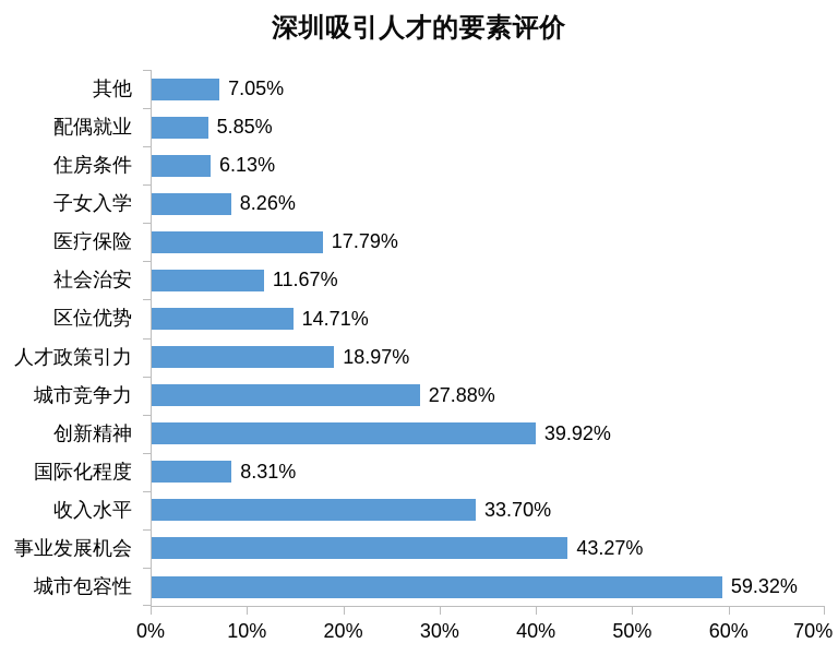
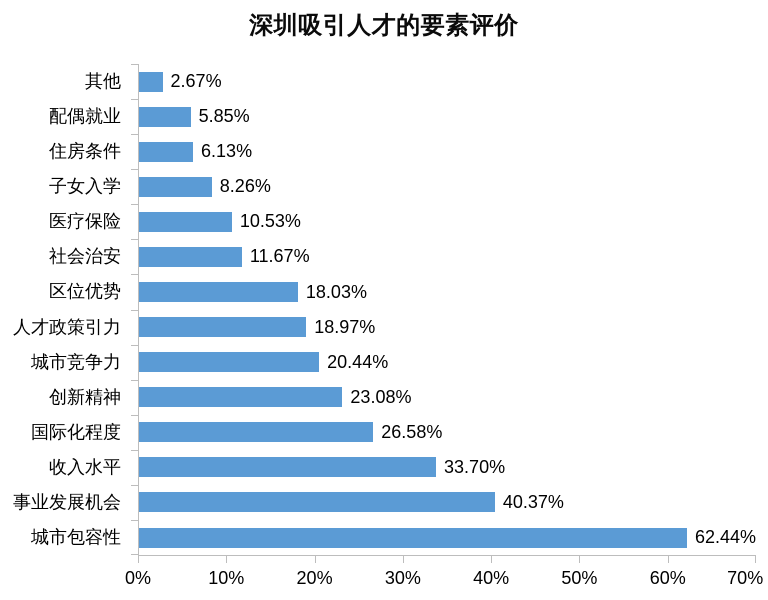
其他: 7.05% -> 2.67%
医疗保险: 17.79% -> 10.53%
区位优势: 14.71% -> 18.03%
城市竞争力: 27.88% -> 20.44%
创新精神: 39.92% -> 23.08%
国际化程度: 8.31% -> 26.58%
事业发展机会: 43.27% -> 40.37%
城市包容性: 59.32% -> 62.44%
